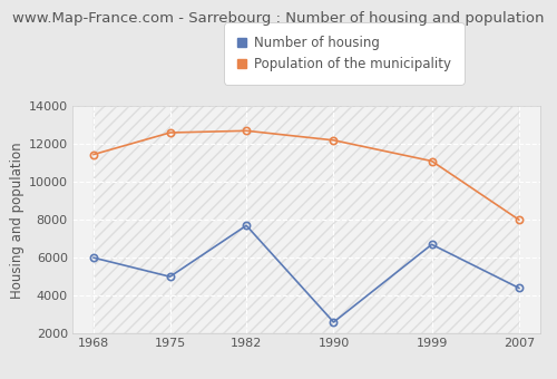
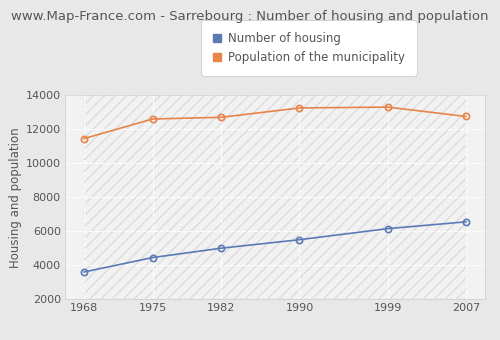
Number of housing/1968: 6000 -> 3600
Number of housing/1975: 5000 -> 4400
Number of housing/1982: 7700 -> 5000
Number of housing/1990: 2600 -> 5500
Population of the municipality/1990: 12200 -> 13200
Number of housing/1999: 6700 -> 6200
Population of the municipality/1999: 11100 -> 13300
Number of housing/2007: 4400 -> 6600
Population of the municipality/2007: 8000 -> 12800
